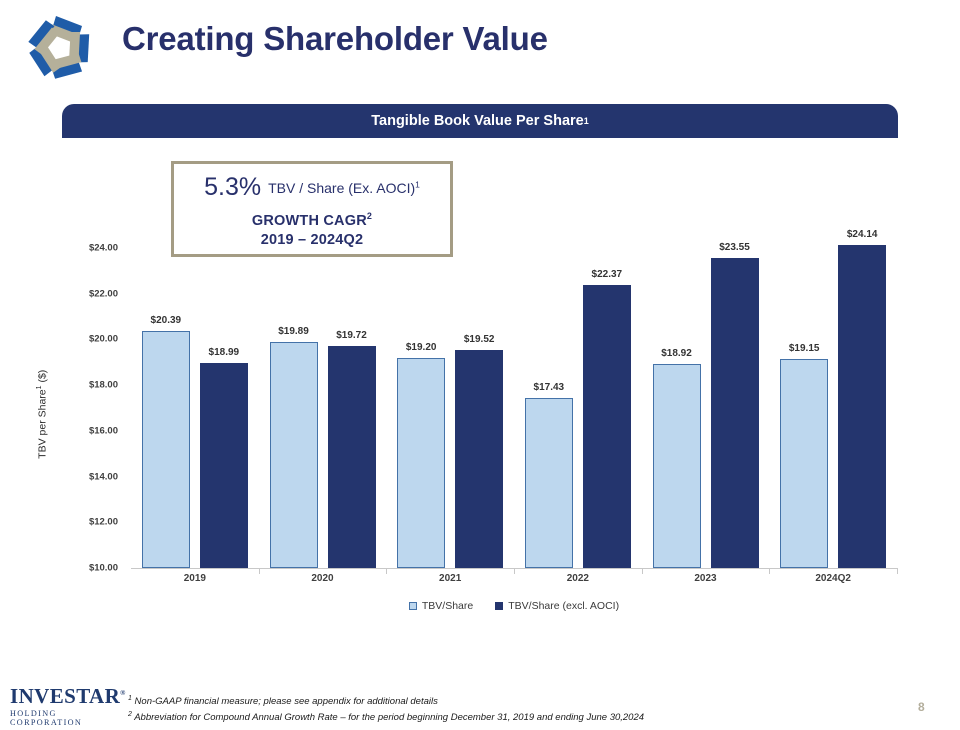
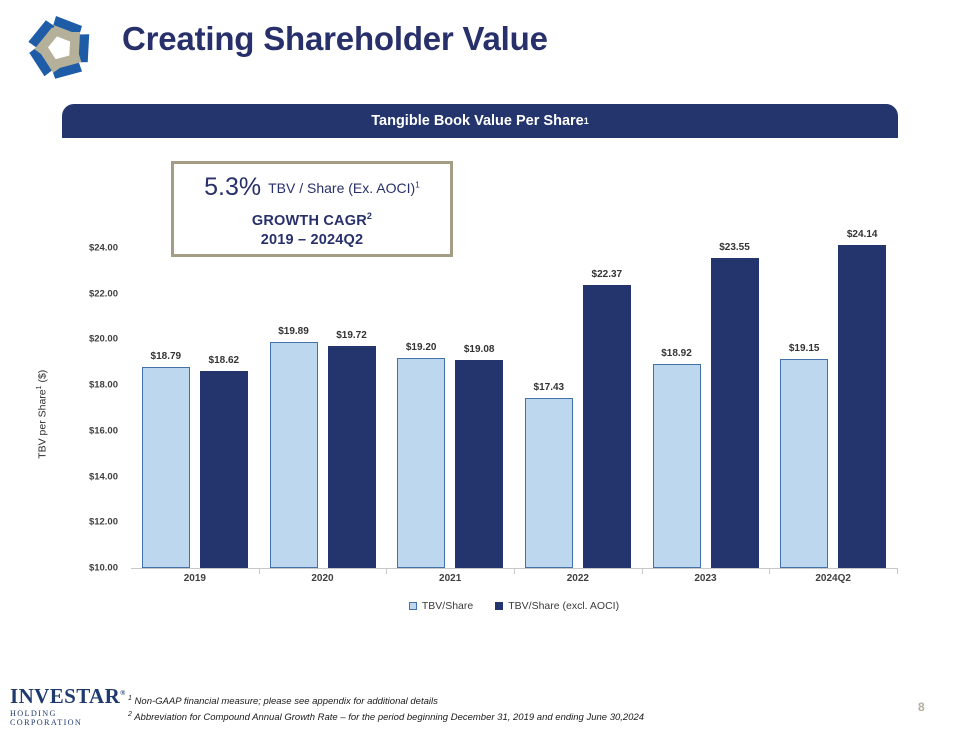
TBV/Share/2019: $20.39 -> $18.79
TBV/Share (excl. AOCI)/2019: $18.99 -> $18.62
TBV/Share (excl. AOCI)/2021: $19.52 -> $19.08
